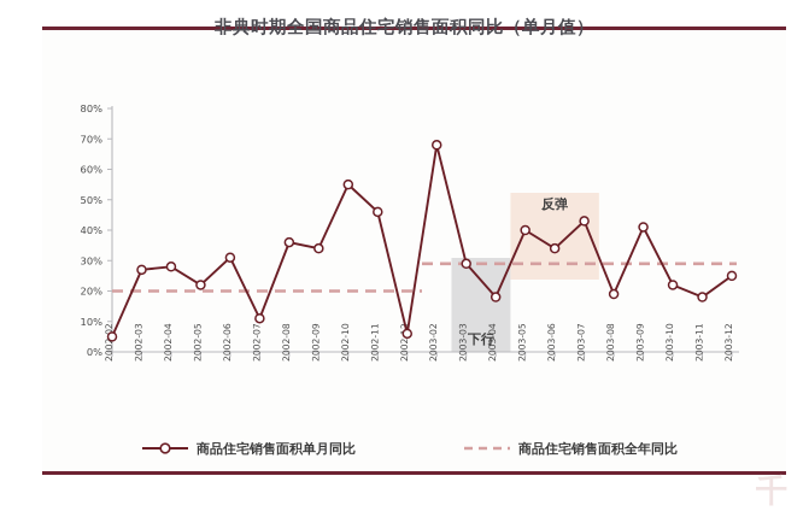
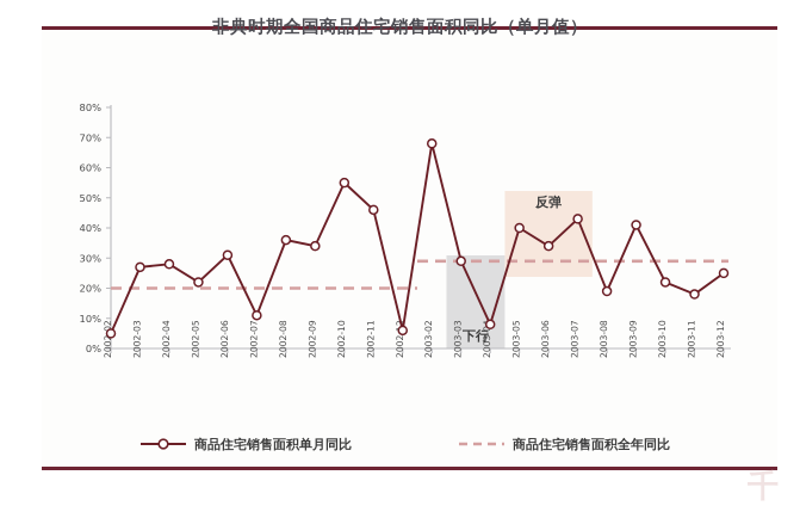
商品住宅销售面积单月同比/2003-04: 18% -> 8%
